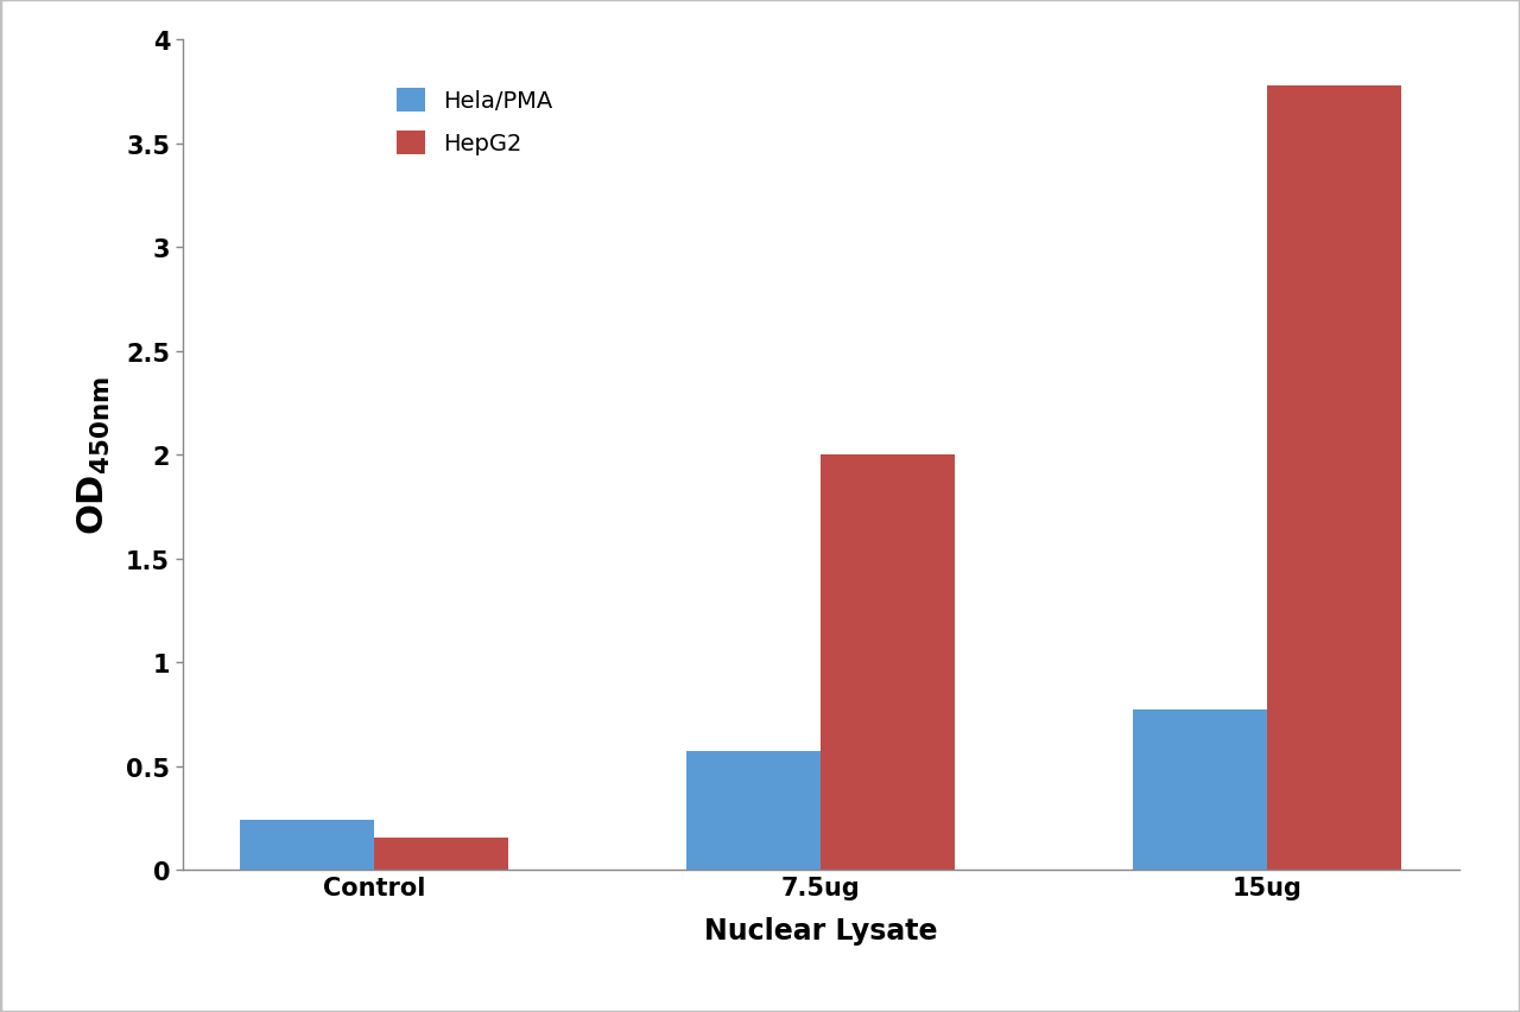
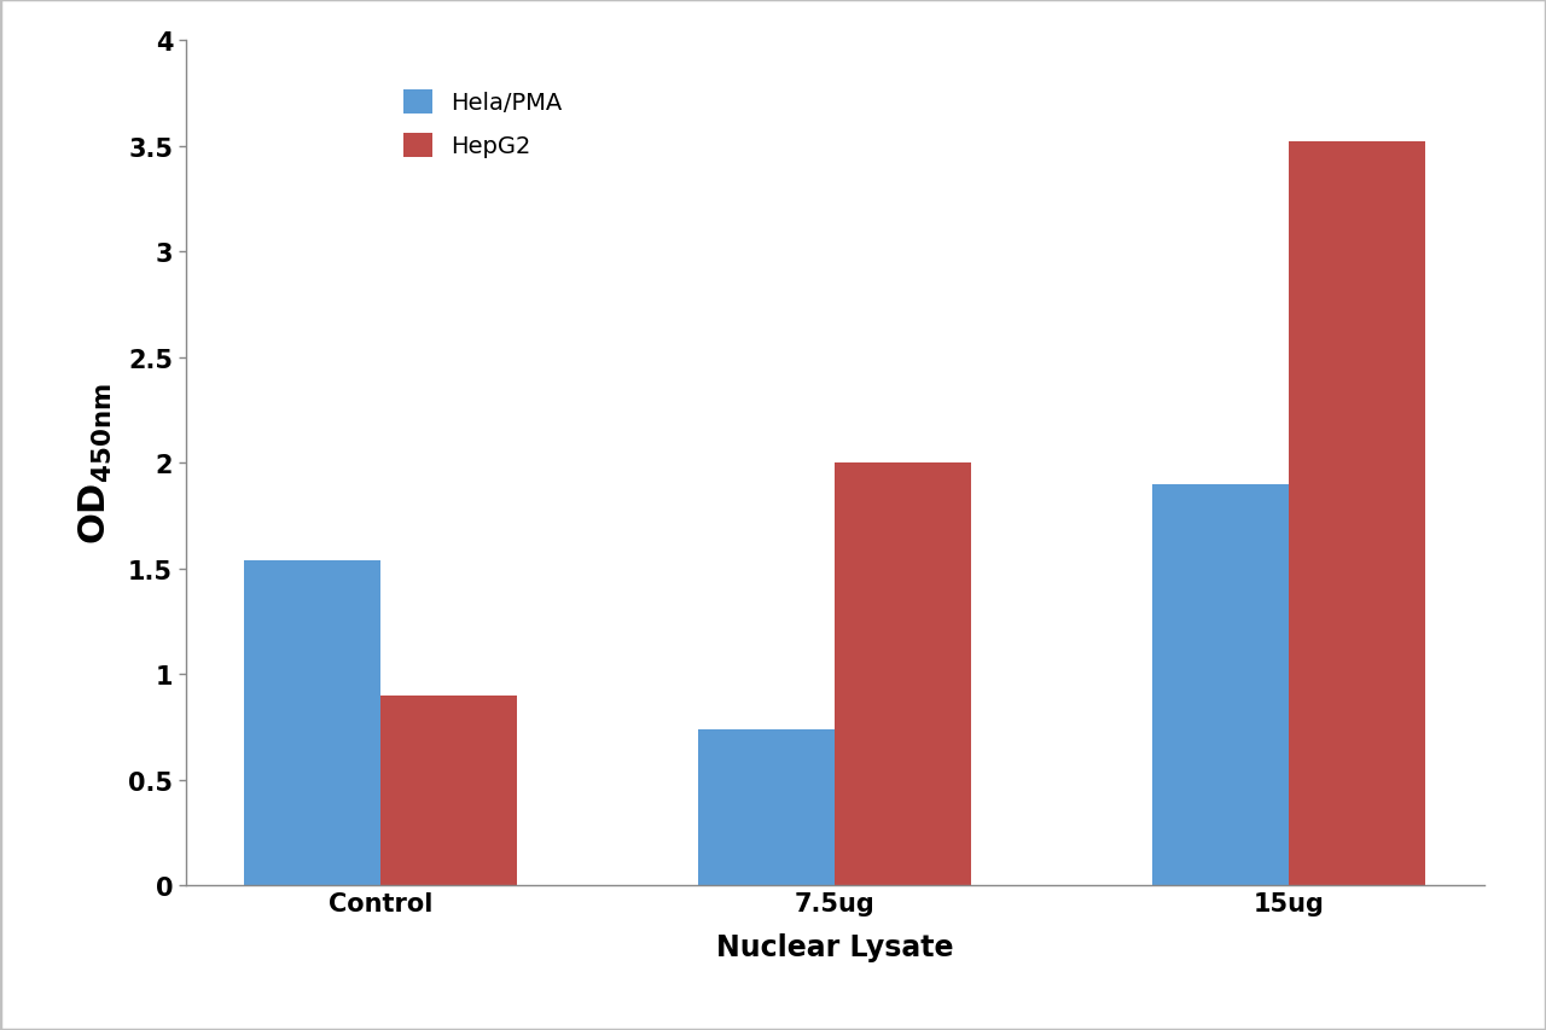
Hela/PMA/Control: 0.24 -> 1.54
HepG2/Control: 0.15 -> 0.90
Hela/PMA/7.5ug: 0.57 -> 0.74
Hela/PMA/15ug: 0.78 -> 1.90
HepG2/15ug: 3.78 -> 3.52
